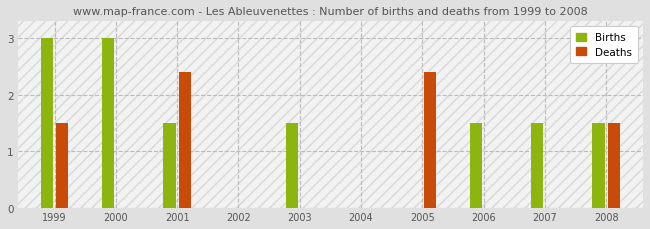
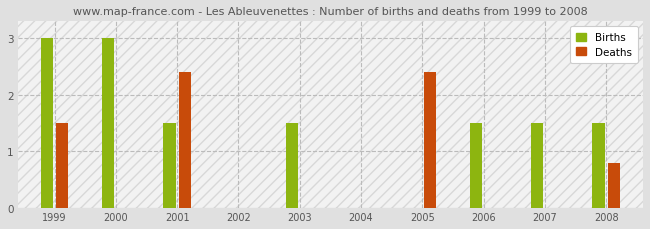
Deaths/2008: 1.5 -> 0.8
